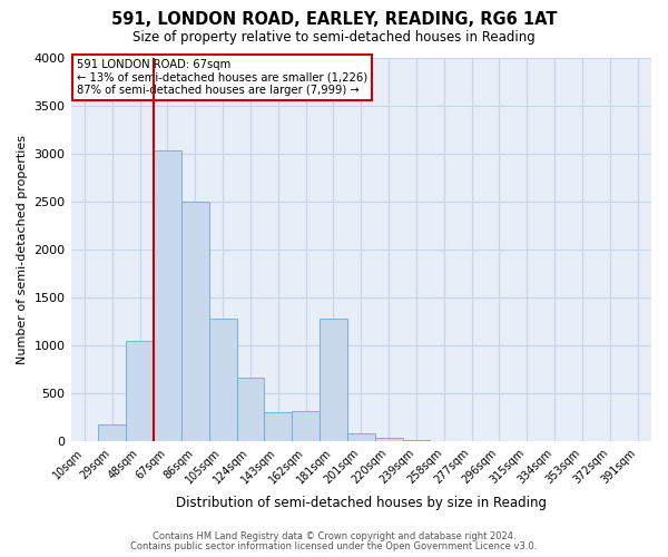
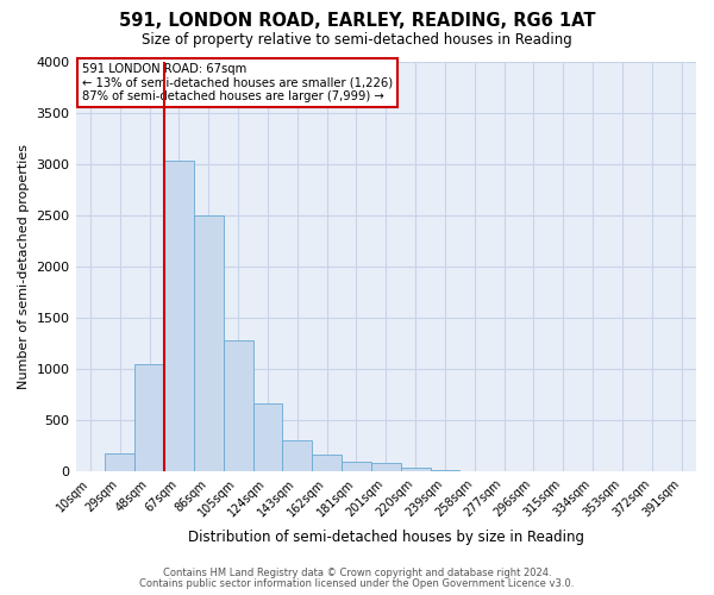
162sqm: 320 -> 170
181sqm: 1280 -> 100
